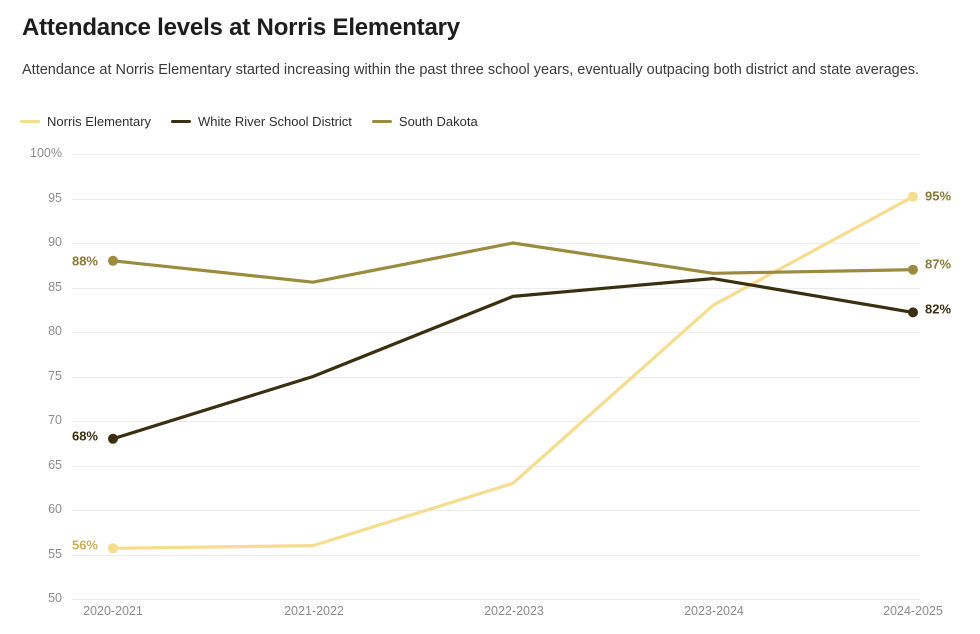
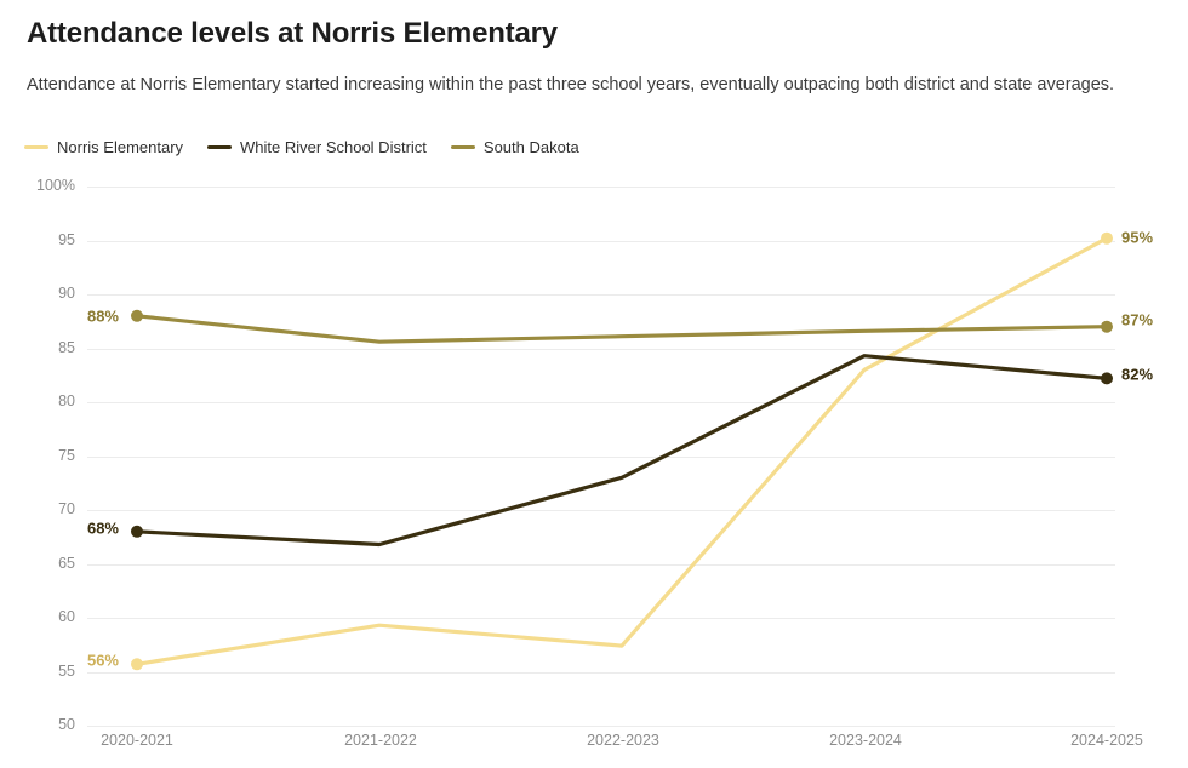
Norris Elementary/2021-2022: 56% -> 59%
White River School District/2021-2022: 75% -> 67%
Norris Elementary/2022-2023: 63% -> 57%
White River School District/2022-2023: 84% -> 73%
South Dakota/2022-2023: 90% -> 86%
White River School District/2023-2024: 86% -> 84%
